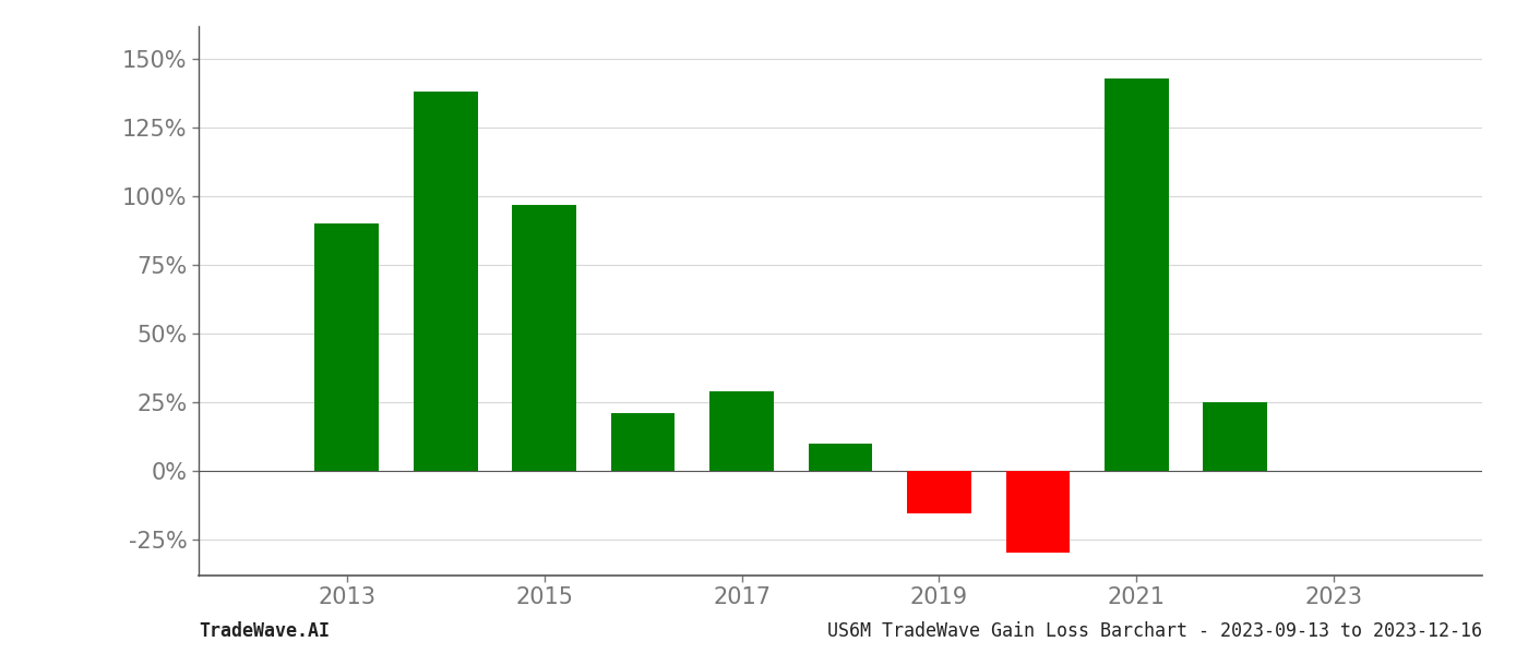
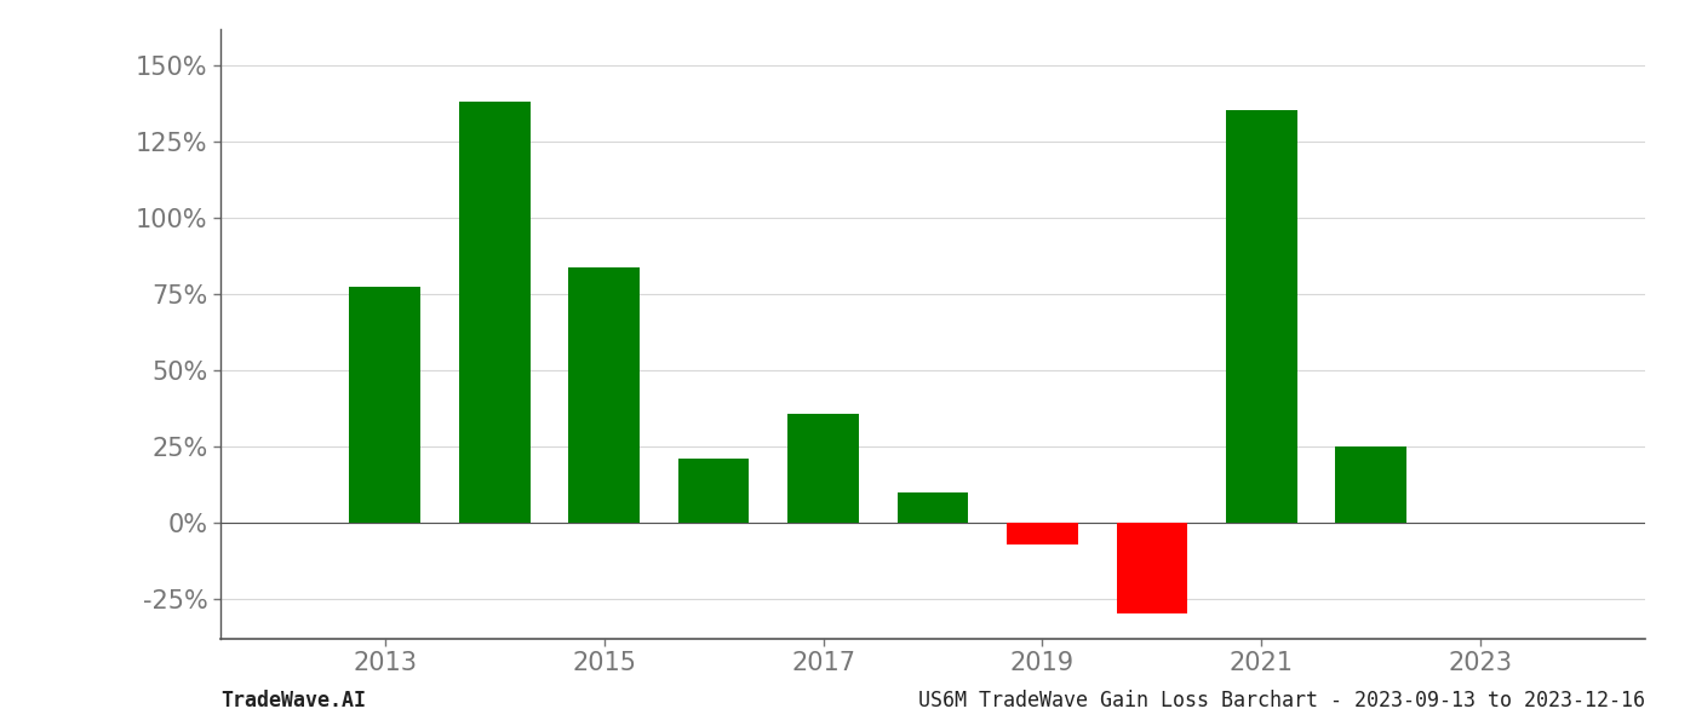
2013: 90.0% -> 77.5%
2015: 97.0% -> 84.0%
2017: 29.0% -> 36.0%
2019: -15.5% -> -7.0%
2021: 143.0% -> 135.5%
